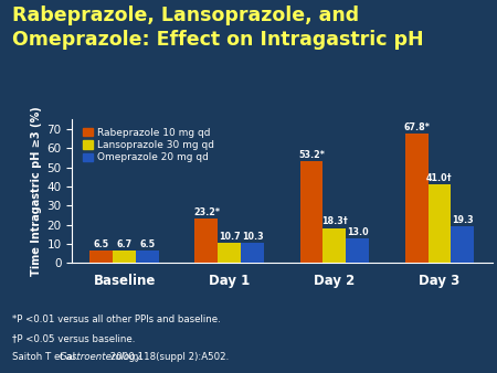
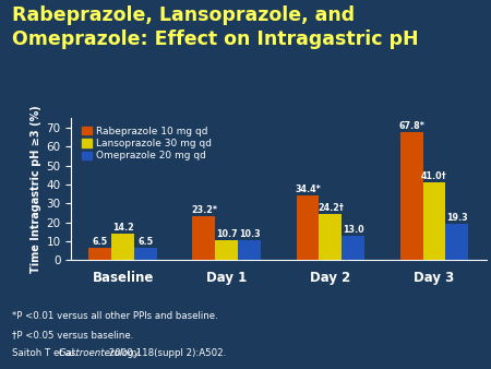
Lansoprazole 30 mg qd/Baseline: 6.7 -> 14.2
Rabeprazole 10 mg qd/Day 2: 53.2* -> 34.4*
Lansoprazole 30 mg qd/Day 2: 18.3† -> 24.2†
